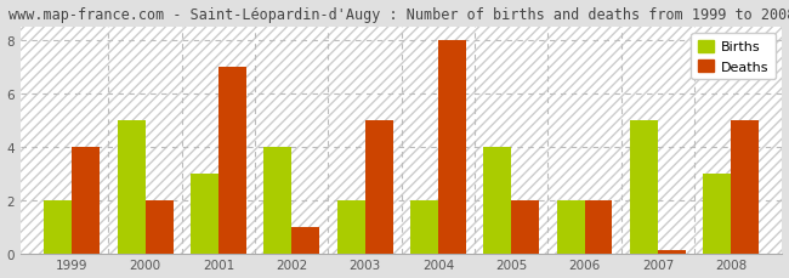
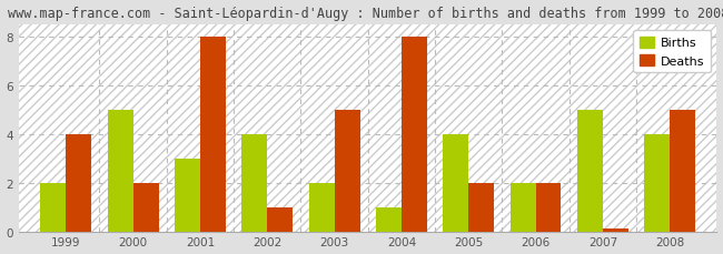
Deaths/2001: 7.0 -> 8.0
Births/2004: 2 -> 1
Births/2008: 3 -> 4
